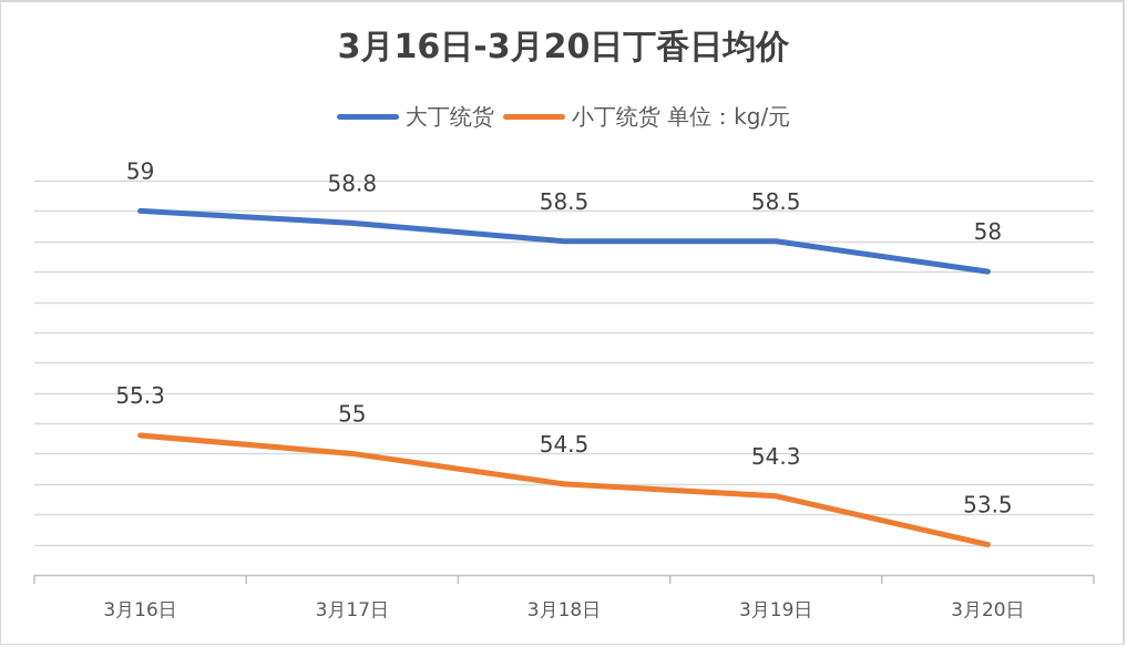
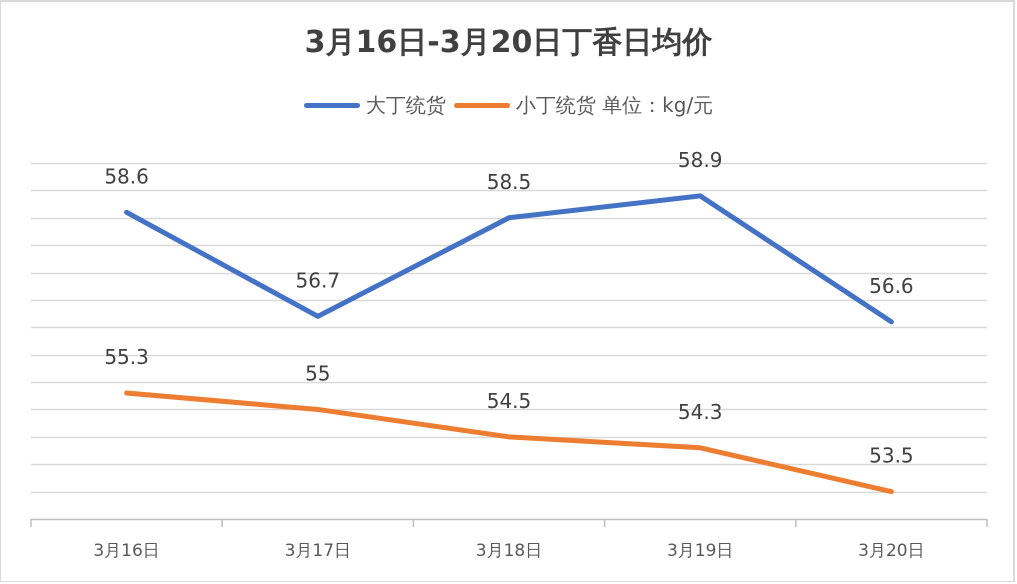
大丁统货/3月16日: 59 -> 58.6
大丁统货/3月17日: 58.8 -> 56.7
大丁统货/3月19日: 58.5 -> 58.9
大丁统货/3月20日: 58 -> 56.6
